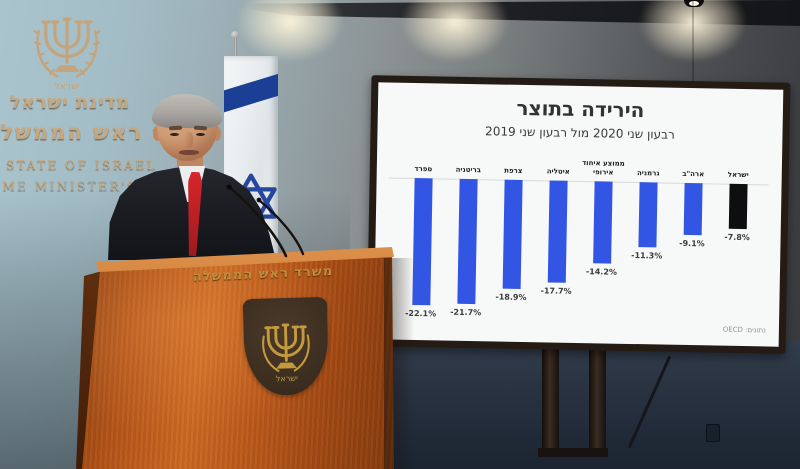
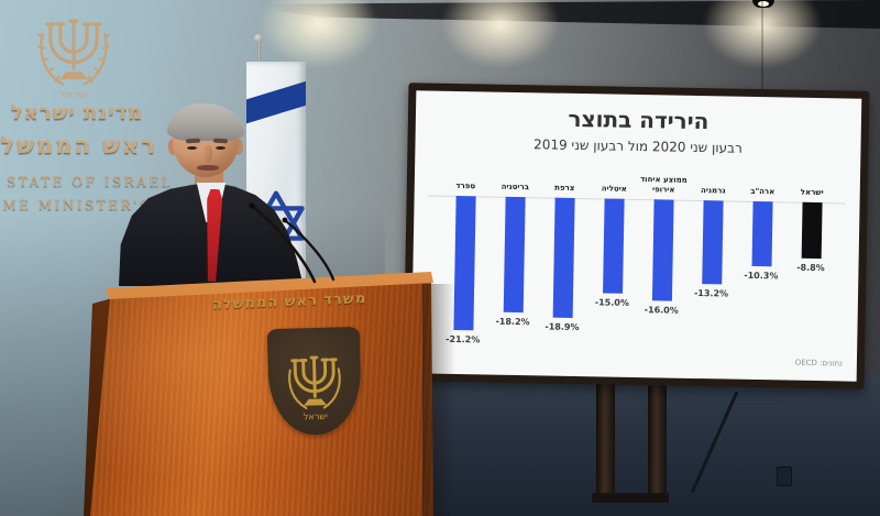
ספרד: -22.1% -> -21.2%
בריטניה: -21.7% -> -18.2%
איטליה: -17.7% -> -15.0%
ממוצע איחוד אירופי: -14.2% -> -16.0%
גרמניה: -11.3% -> -13.2%
ארה"ב: -9.1% -> -10.3%
ישראל: -7.8% -> -8.8%
